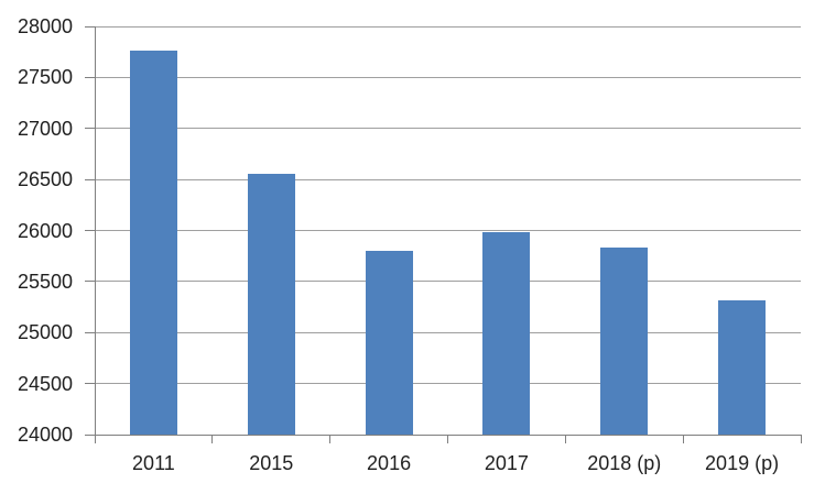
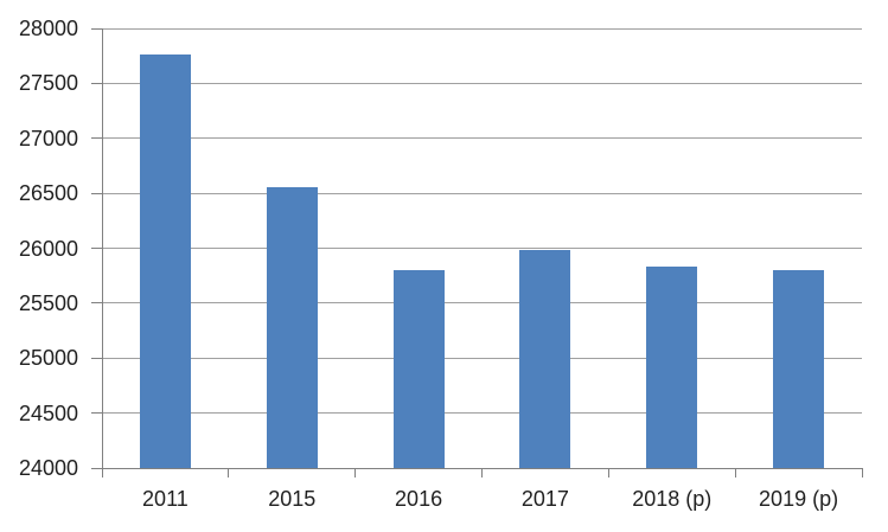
2019 (p): 25300 -> 25800
